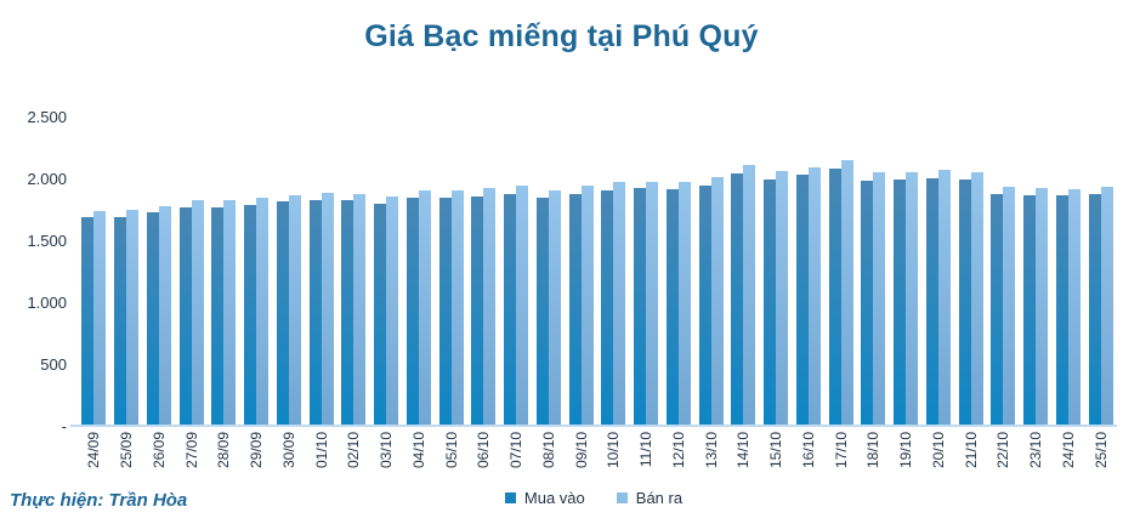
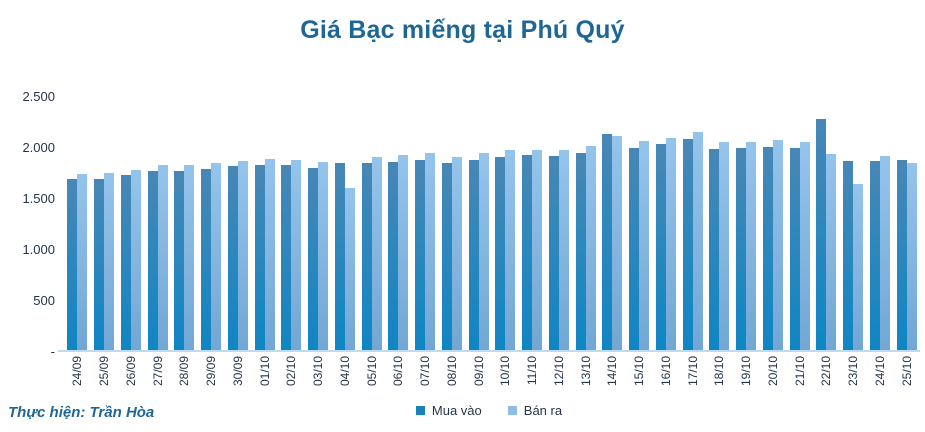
Bán ra/04/10: 1910 -> 1600
Mua vào/14/10: 2050 -> 2130
Mua vào/22/10: 1880 -> 2280
Bán ra/23/10: 1930 -> 1640
Bán ra/25/10: 1940 -> 1850
